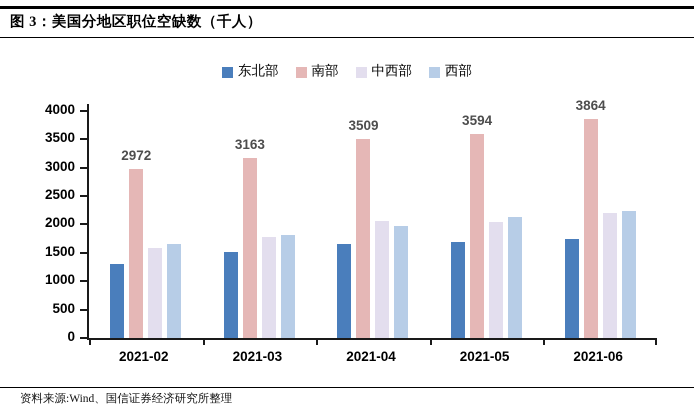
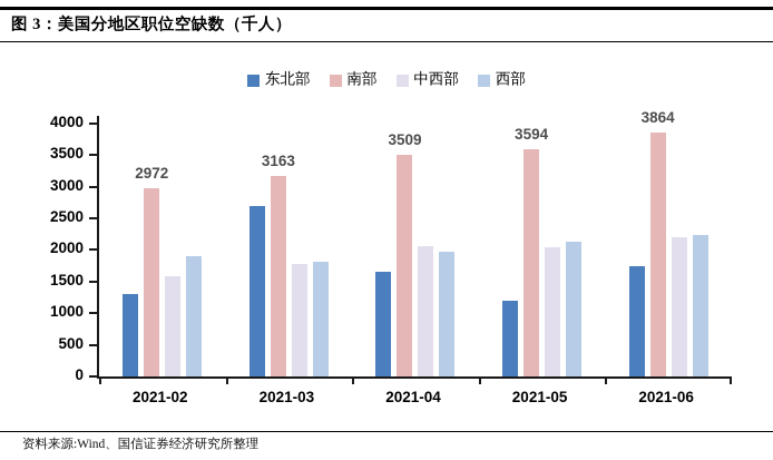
西部/2021-02: 1700 -> 1900
东北部/2021-03: 1500 -> 2700
东北部/2021-05: 1700 -> 1200
